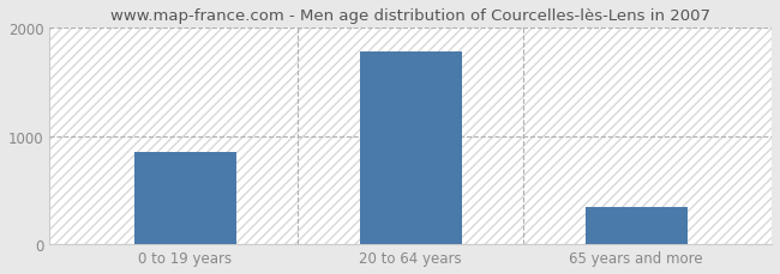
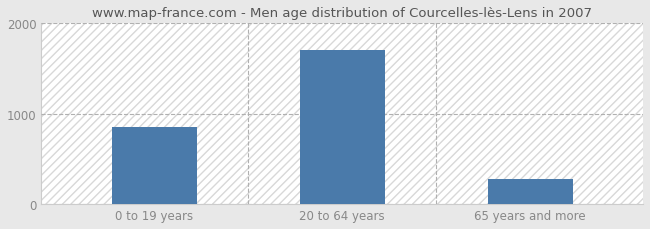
20 to 64 years: 1780 -> 1700
65 years and more: 340 -> 280
